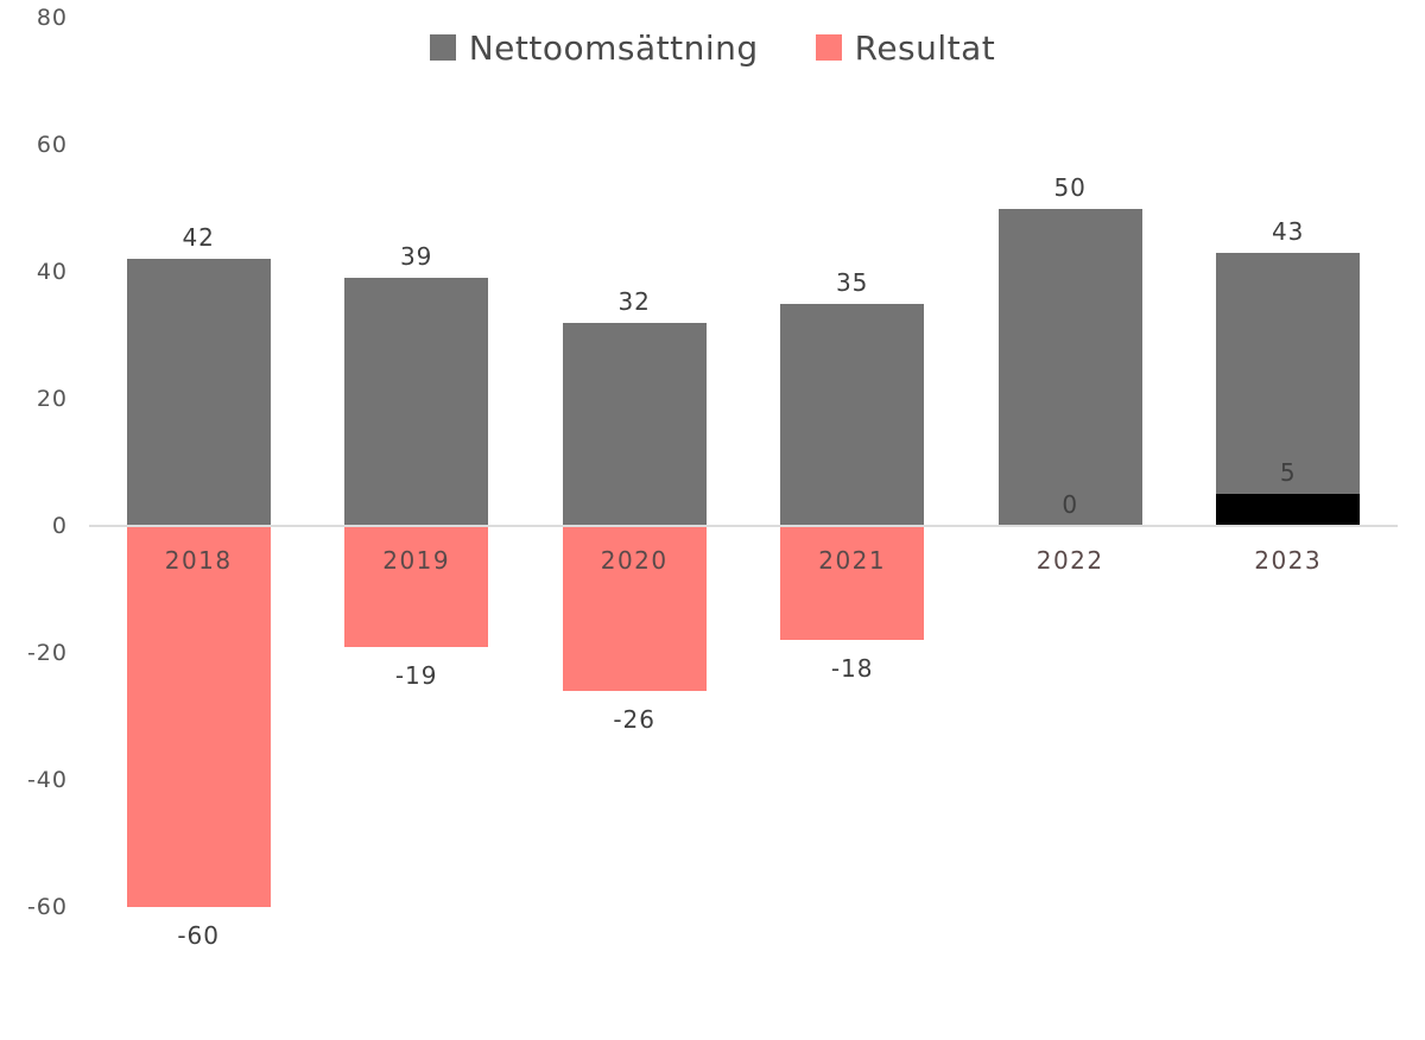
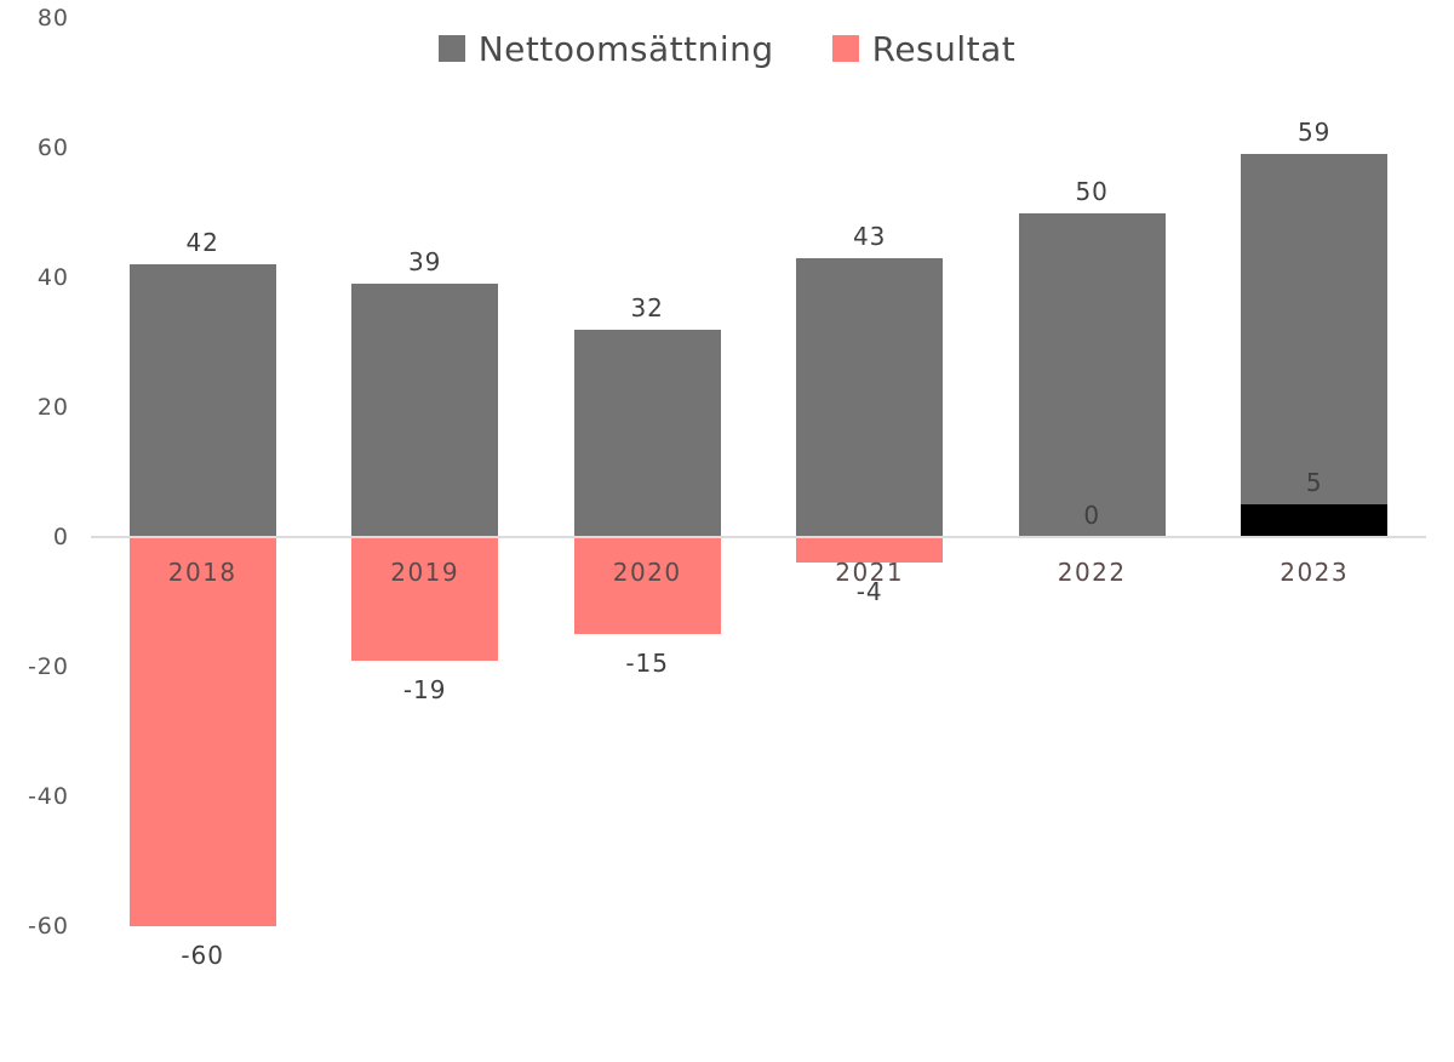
Resultat/2020: -26 -> -15
Nettoomsättning/2021: 35 -> 43
Resultat/2021: -18 -> -4
Nettoomsättning/2023: 43 -> 59
